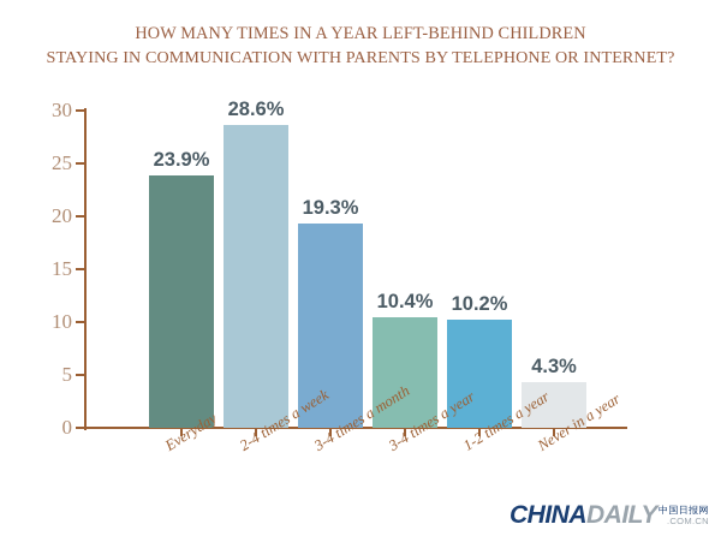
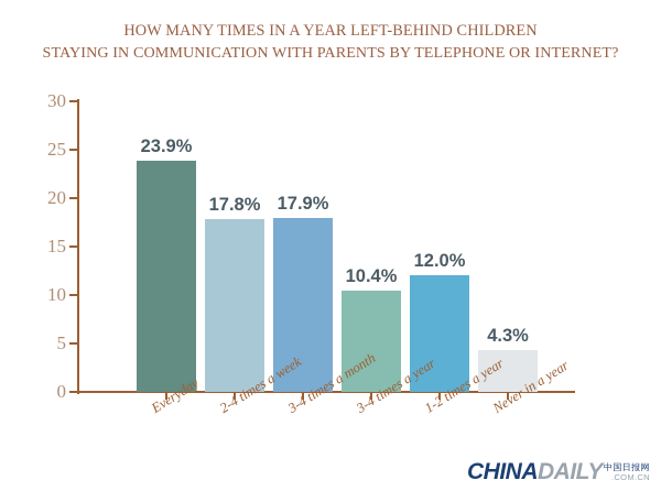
2-4 times a week: 28.6% -> 17.8%
3-4 times a month: 19.3% -> 17.9%
1-2 times a year: 10.2% -> 12.0%
